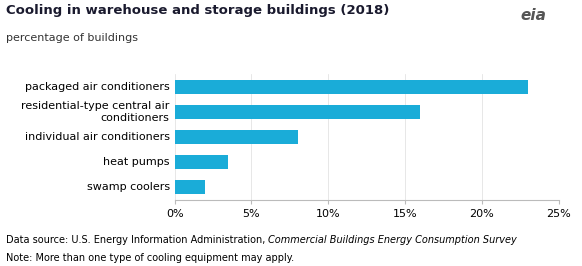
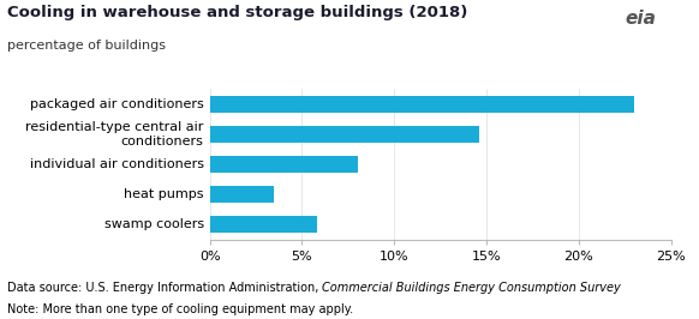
residential-type central air conditioners: 16.0% -> 14.6%
swamp coolers: 2.0% -> 5.8%
